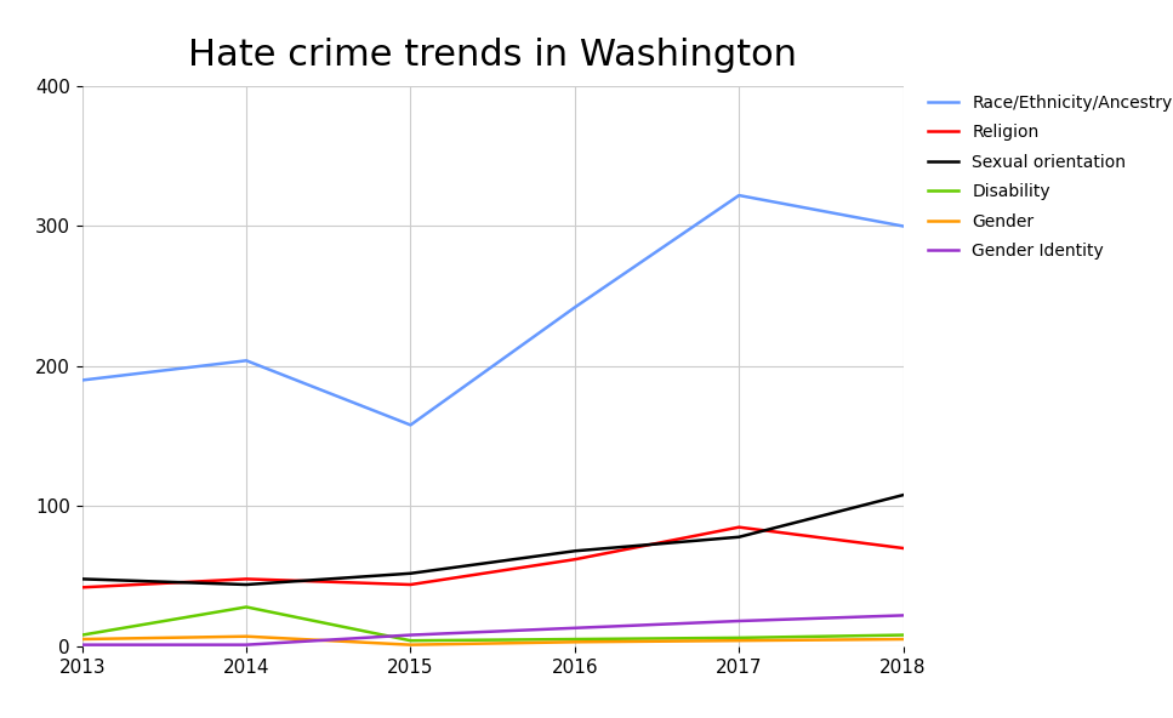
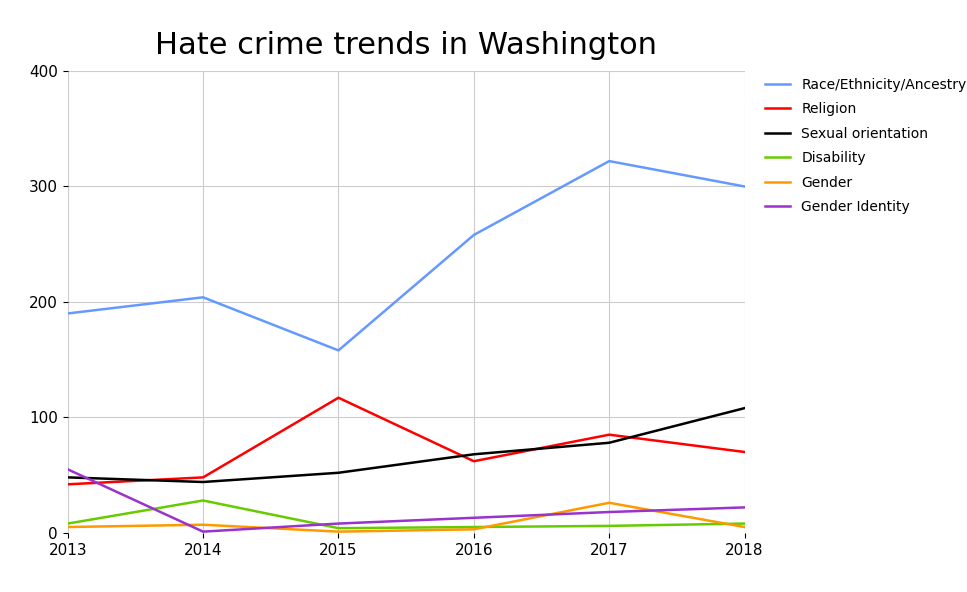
Gender Identity/2013: 1 -> 55
Religion/2015: 44 -> 117
Race/Ethnicity/Ancestry/2016: 242 -> 258
Gender/2017: 4 -> 26
